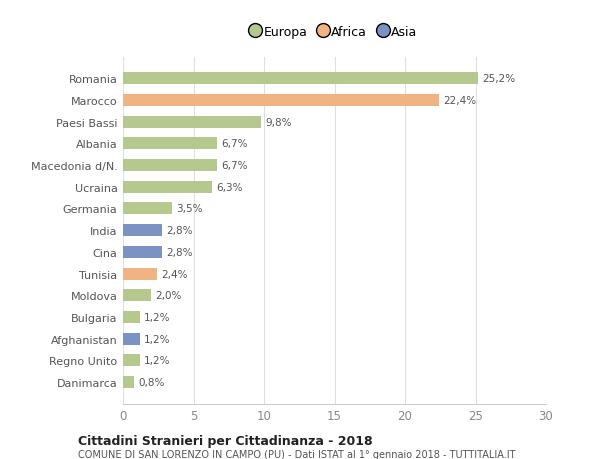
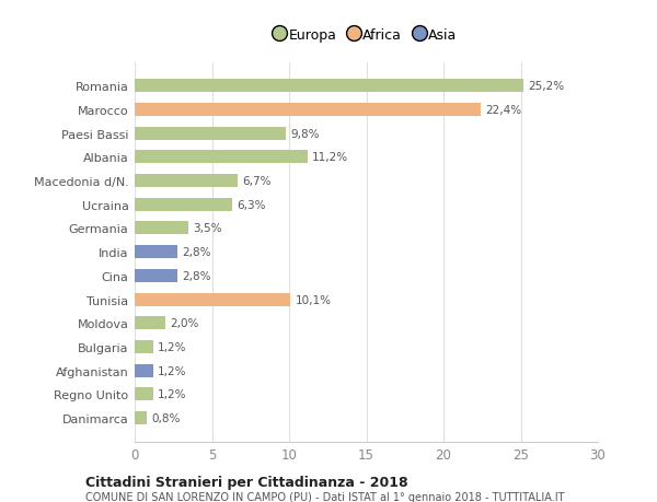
Albania: 6,7% -> 11,2%
Tunisia: 2,4% -> 10,1%
